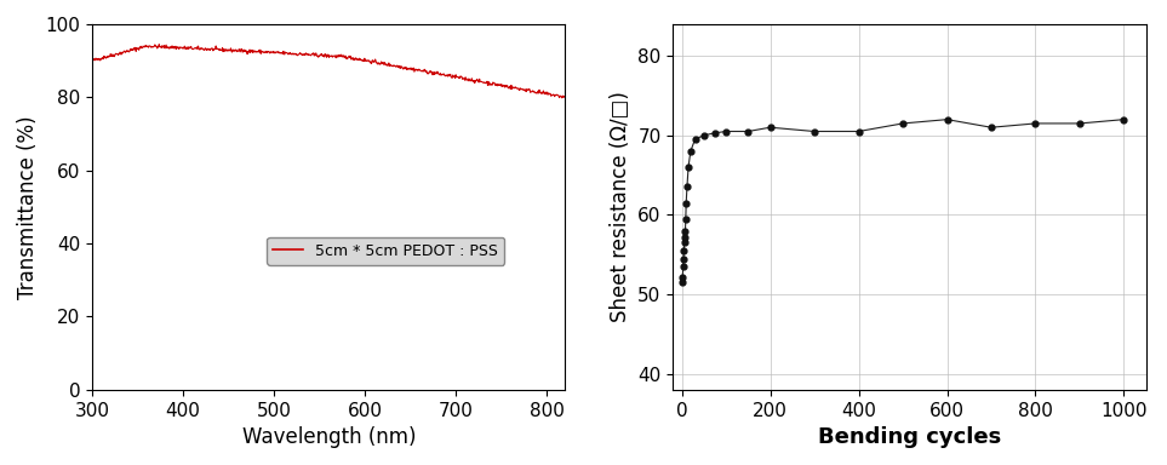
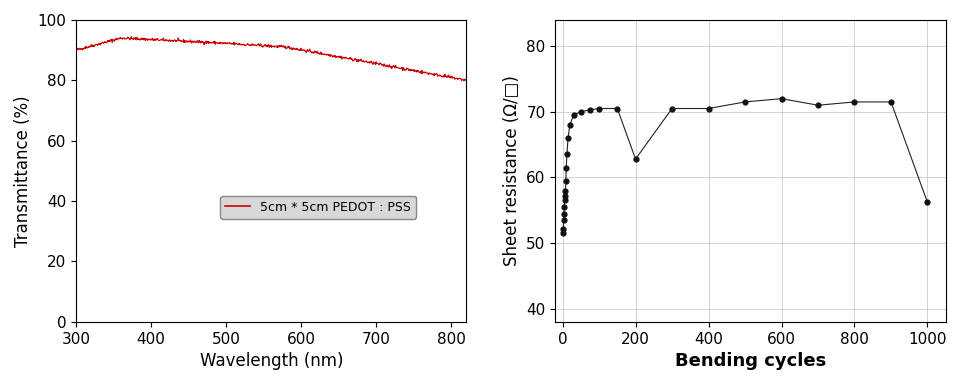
200: 71.0 -> 62.8
1000: 72.0 -> 56.2
